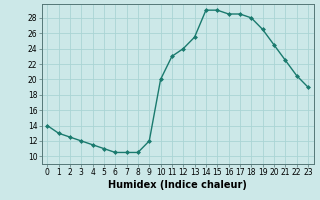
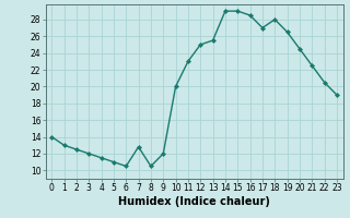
7: 10.5 -> 12.8
12: 24.0 -> 25.0
17: 28.5 -> 27.0
